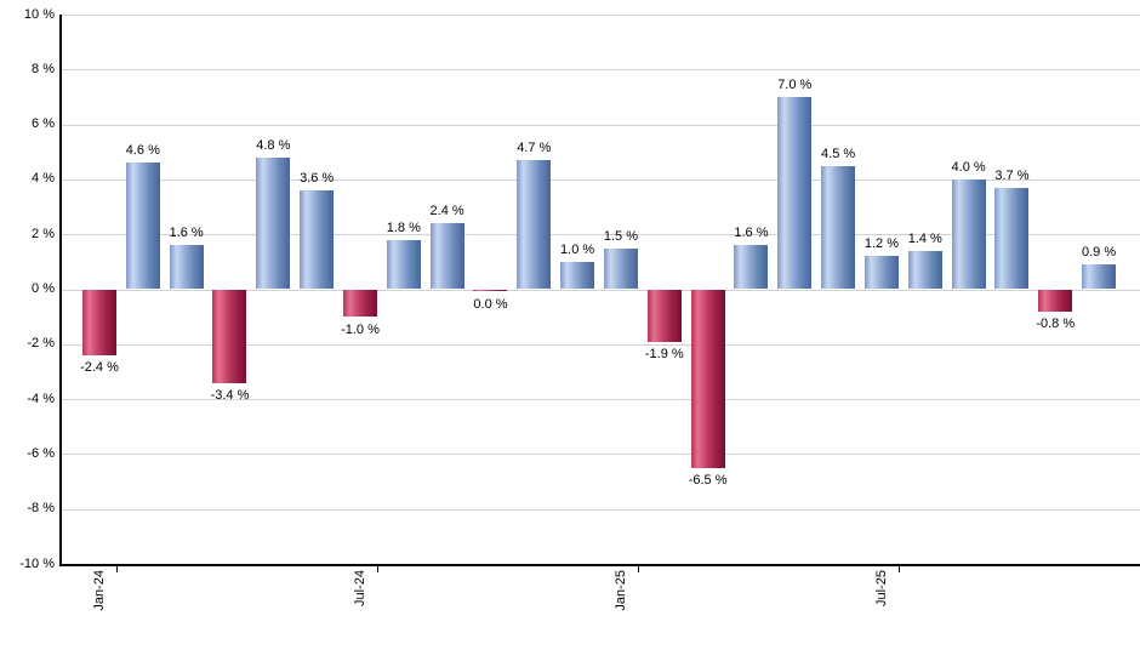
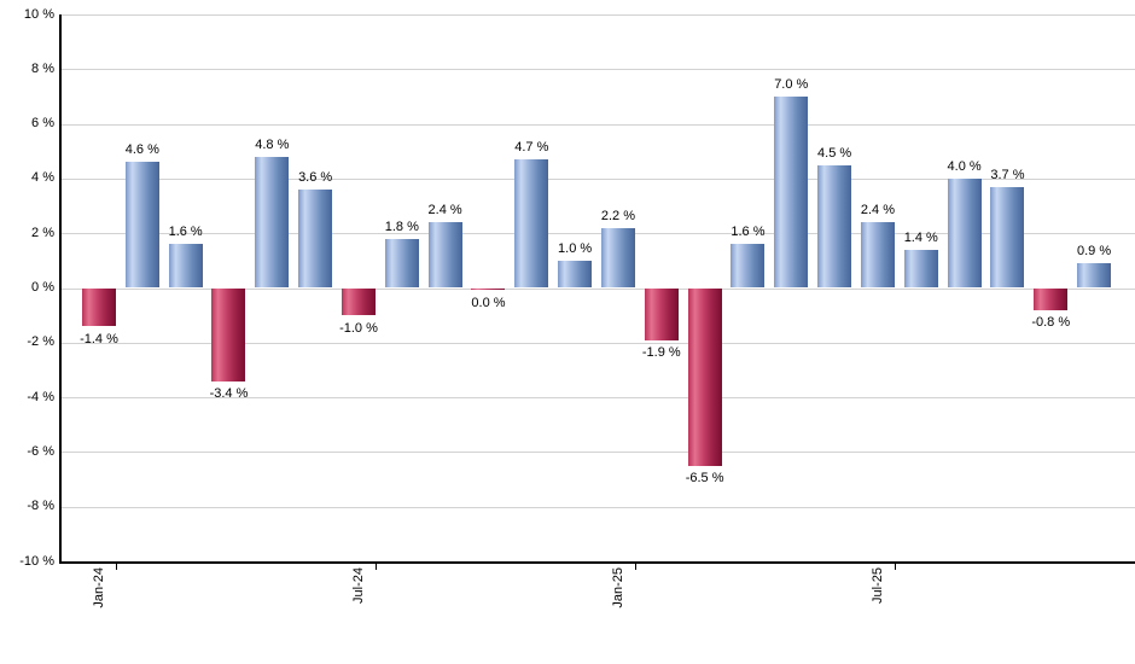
Jan-24: -2.4 -> -1.4
Jan-25: 1.5 -> 2.2
Jul-25: 1.2 -> 2.4
